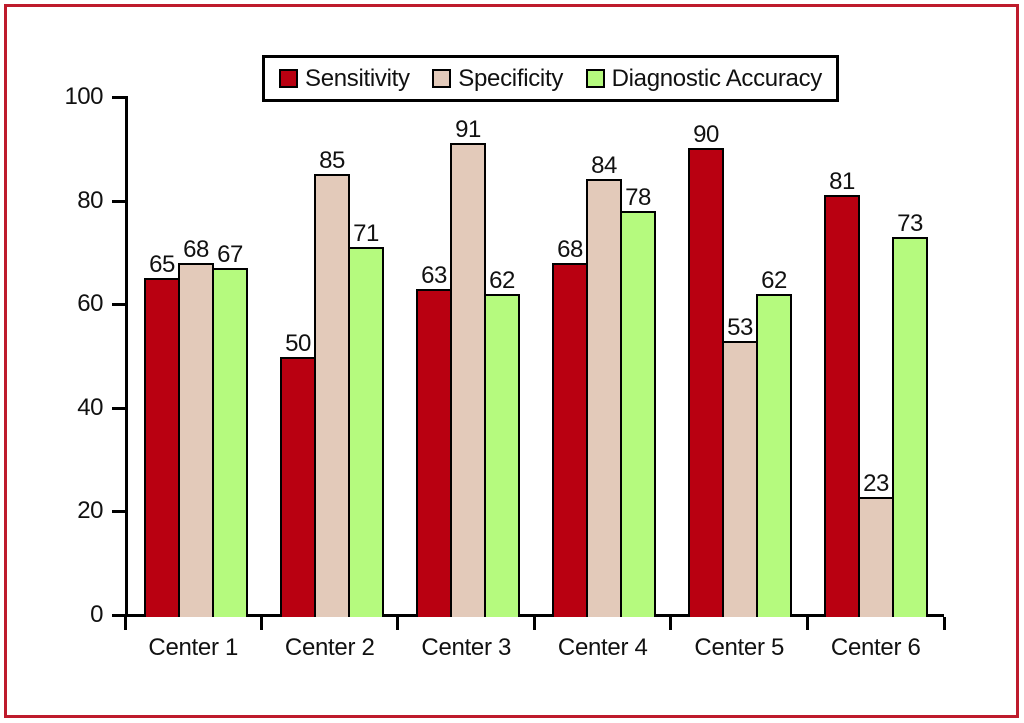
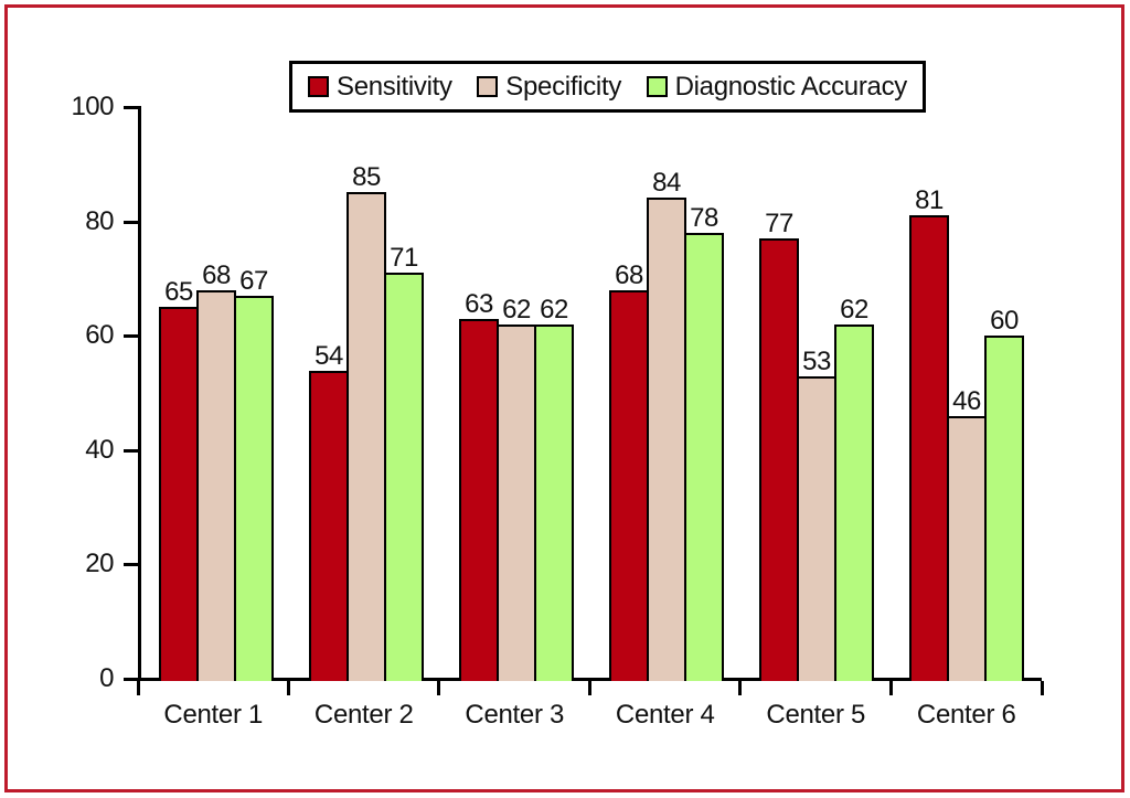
Sensitivity/Center 2: 50 -> 54
Specificity/Center 3: 91 -> 62
Sensitivity/Center 5: 90 -> 77
Specificity/Center 6: 23 -> 46
Diagnostic Accuracy/Center 6: 73 -> 60
